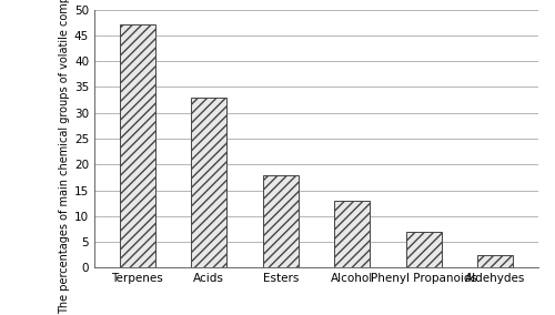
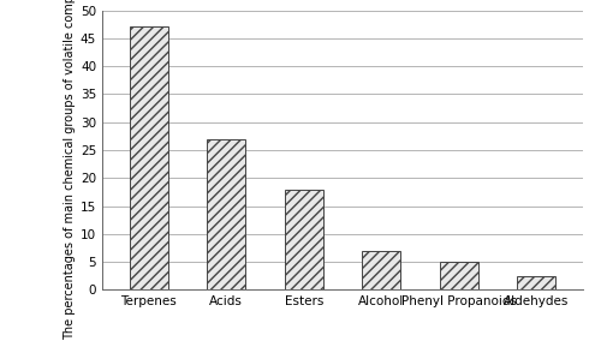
Acids: 33.0 -> 27.0
Alcohol: 13.0 -> 7.0
Phenyl Propanoids: 7.0 -> 5.0
